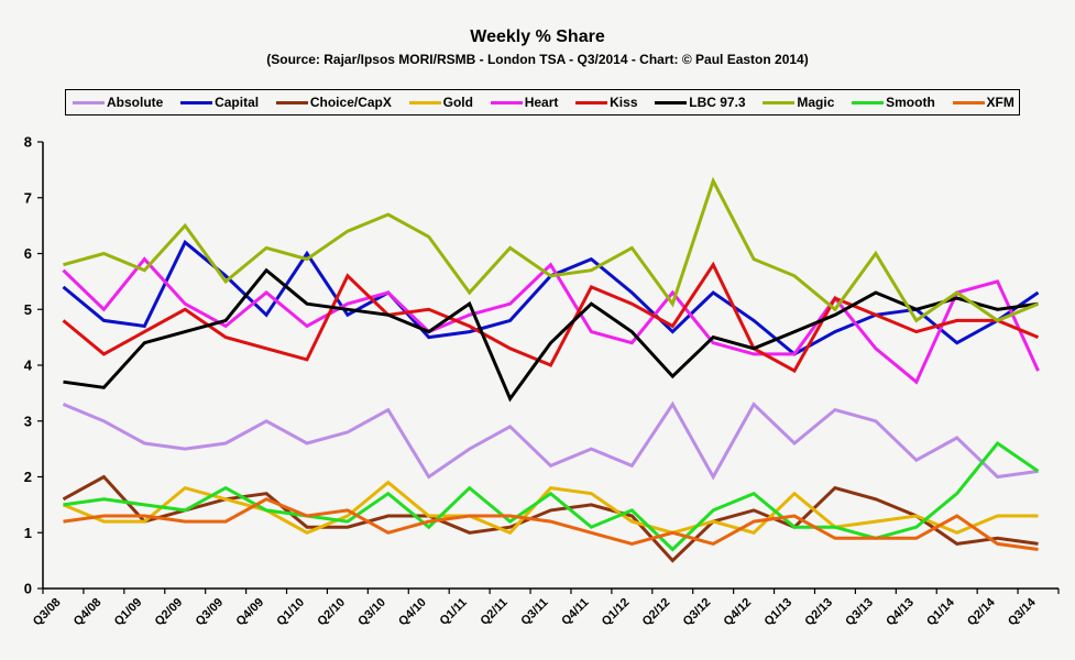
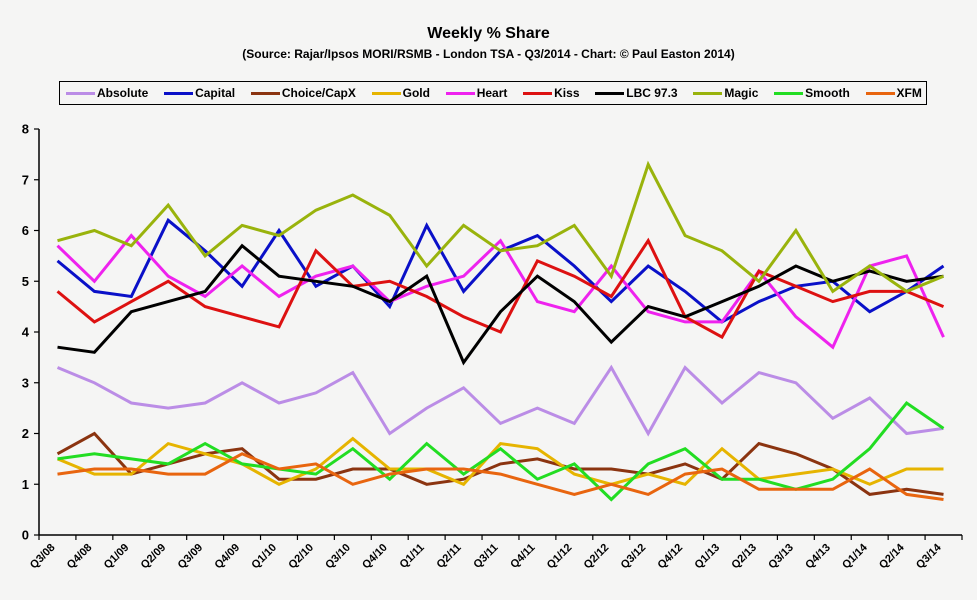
Capital/Q1/11: 4.6 -> 6.1
Choice/CapX/Q2/12: 0.5 -> 1.3
